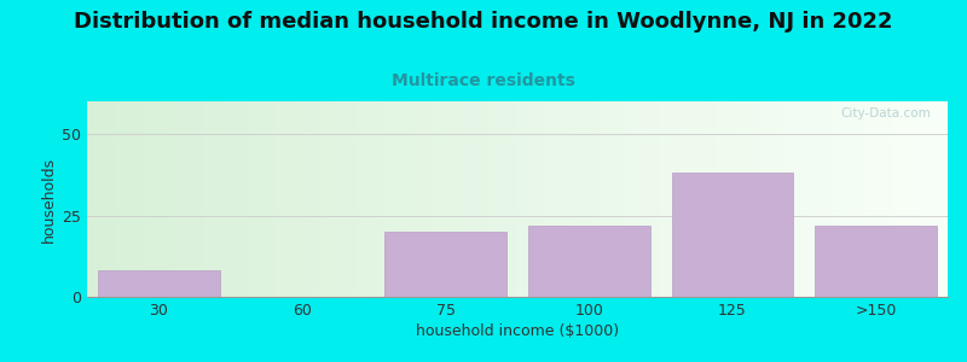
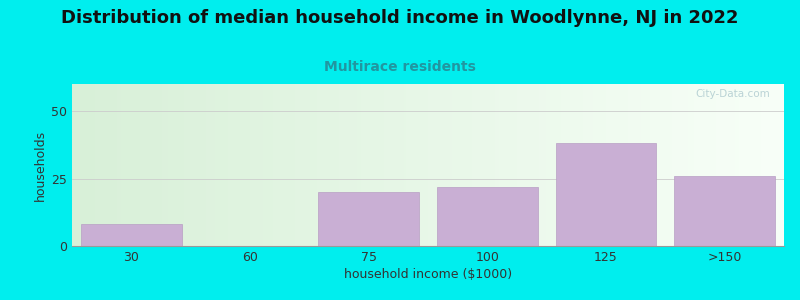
>150: 22 -> 26
